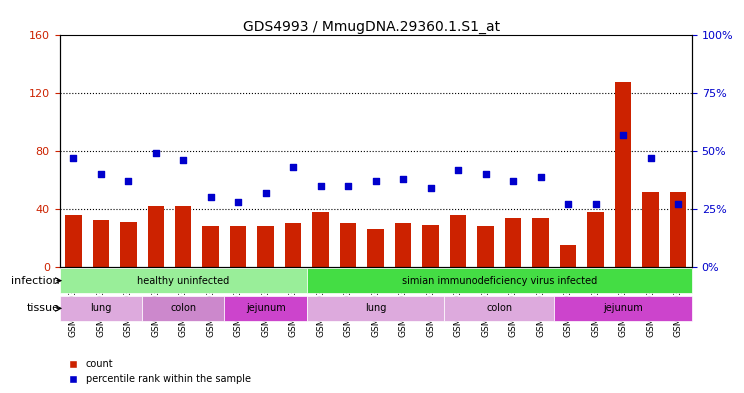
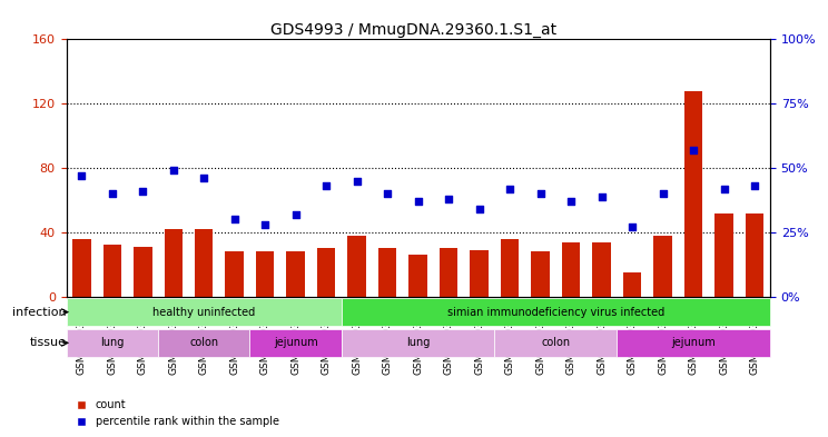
percentile rank within the sample/GSM1249393: 37% -> 41%
percentile rank within the sample/GSM1249386: 35% -> 45%
percentile rank within the sample/GSM1249387: 35% -> 40%
percentile rank within the sample/GSM1249376: 27% -> 40%
percentile rank within the sample/GSM1249378: 47% -> 42%
percentile rank within the sample/GSM1249379: 27% -> 43%
